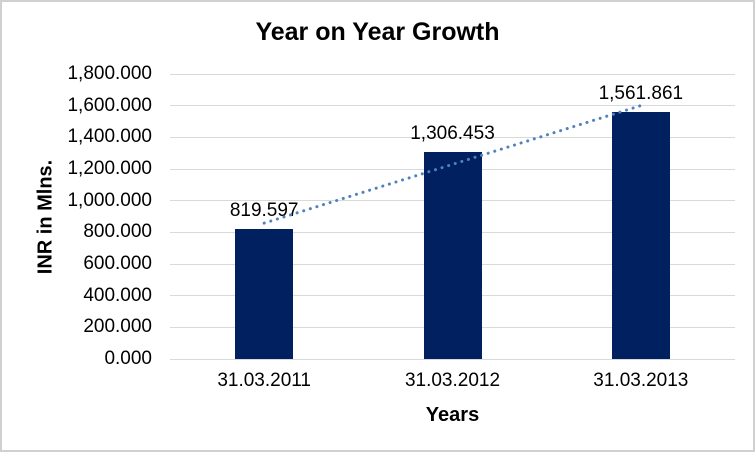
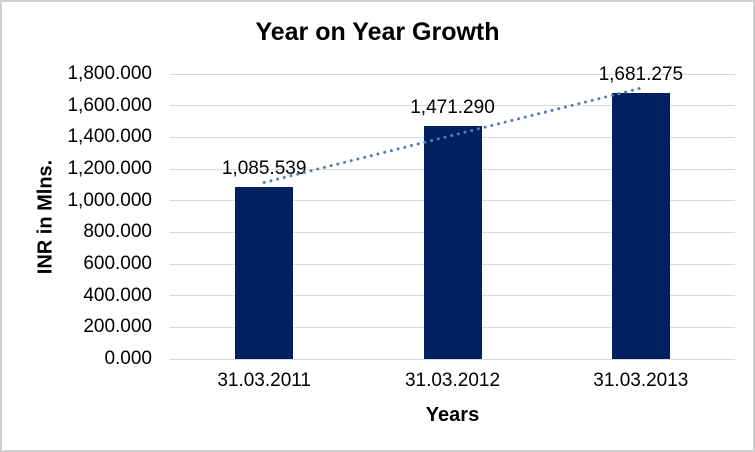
31.03.2011: 819.597 -> 1,085.539
31.03.2012: 1,306.453 -> 1,471.290
31.03.2013: 1,561.861 -> 1,681.275
